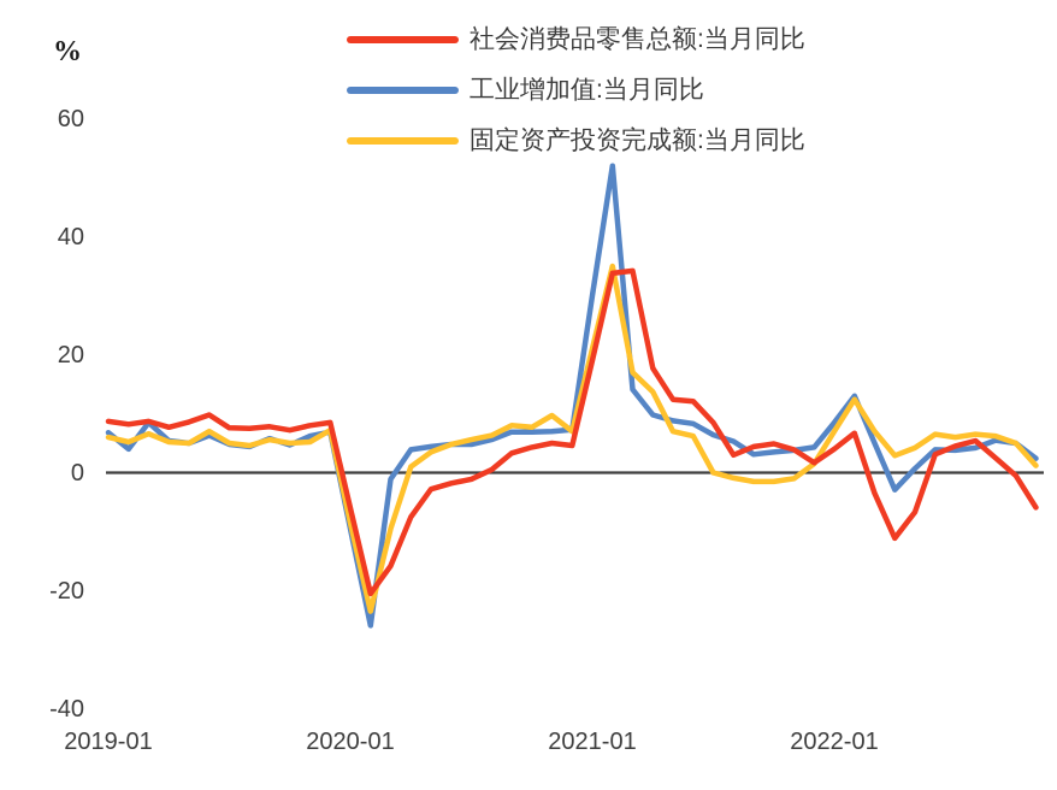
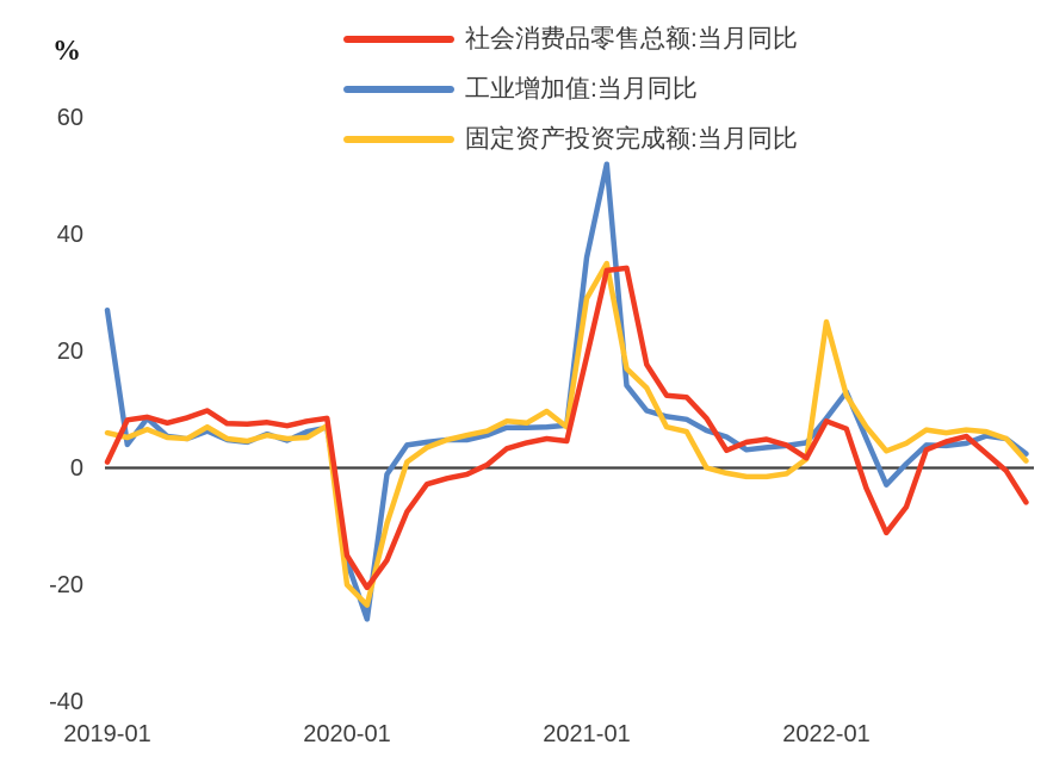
社会消费品零售总额:当月同比/2019-01: 9 -> 1
工业增加值:当月同比/2019-01: 7 -> 27
社会消费品零售总额:当月同比/2020-01: -6 -> -15
工业增加值:当月同比/2020-01: -10 -> -16
固定资产投资完成额:当月同比/2020-01: -8 -> -20
工业增加值:当月同比/2021-01: 30 -> 36
固定资产投资完成额:当月同比/2021-01: 21 -> 29
社会消费品零售总额:当月同比/2022-01: 4 -> 8
固定资产投资完成额:当月同比/2022-01: 7 -> 25
